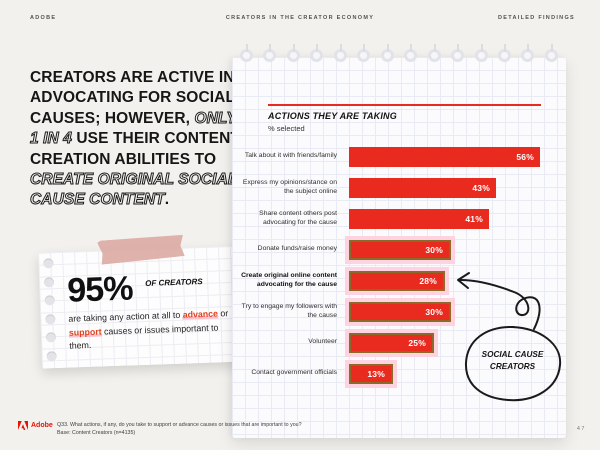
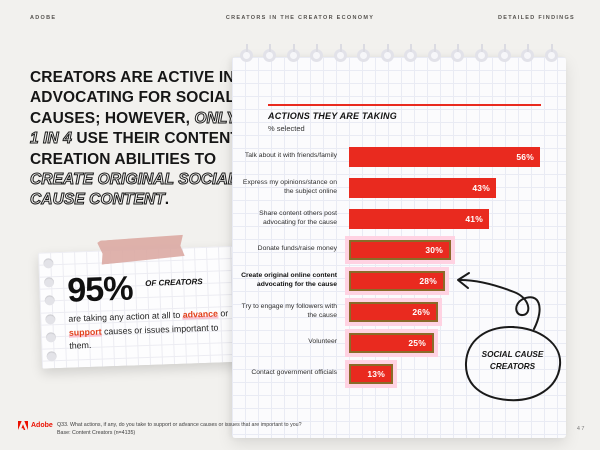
Try to engage my followers with the cause: 30% -> 26%
